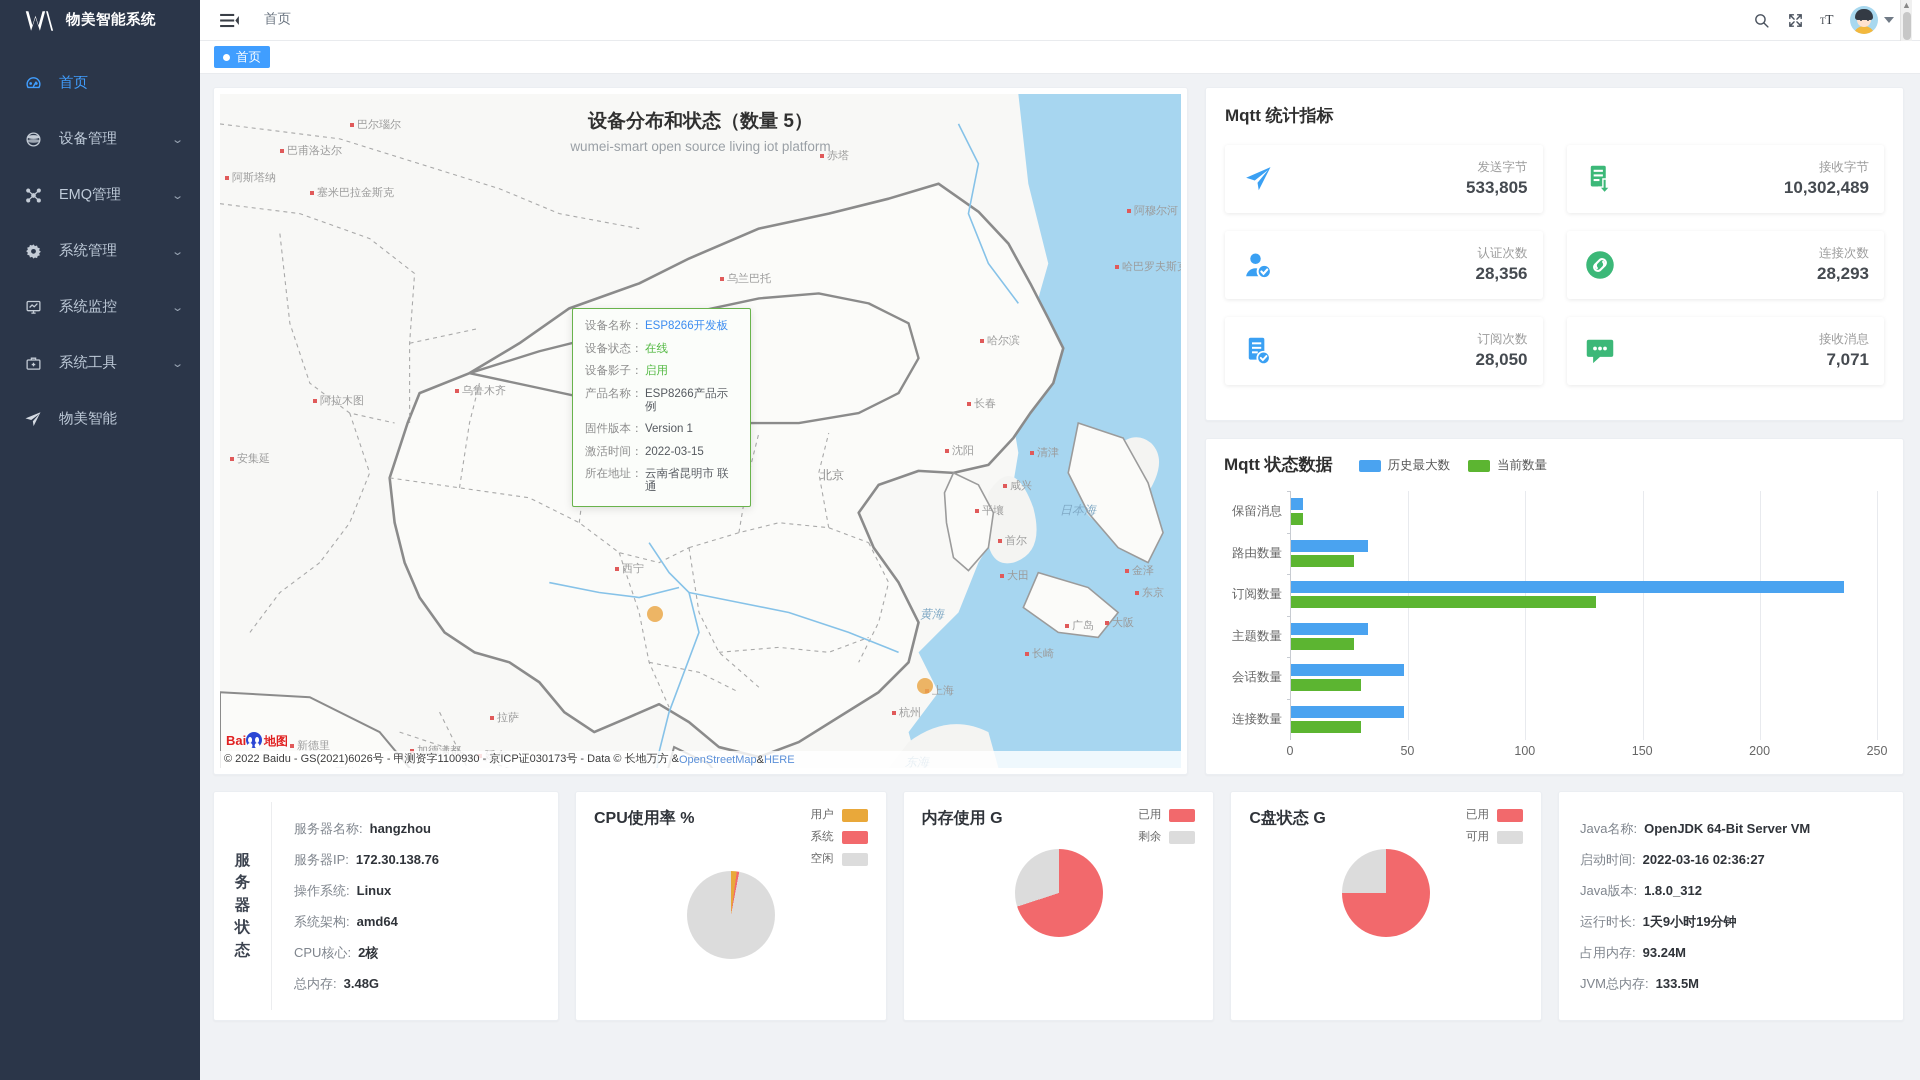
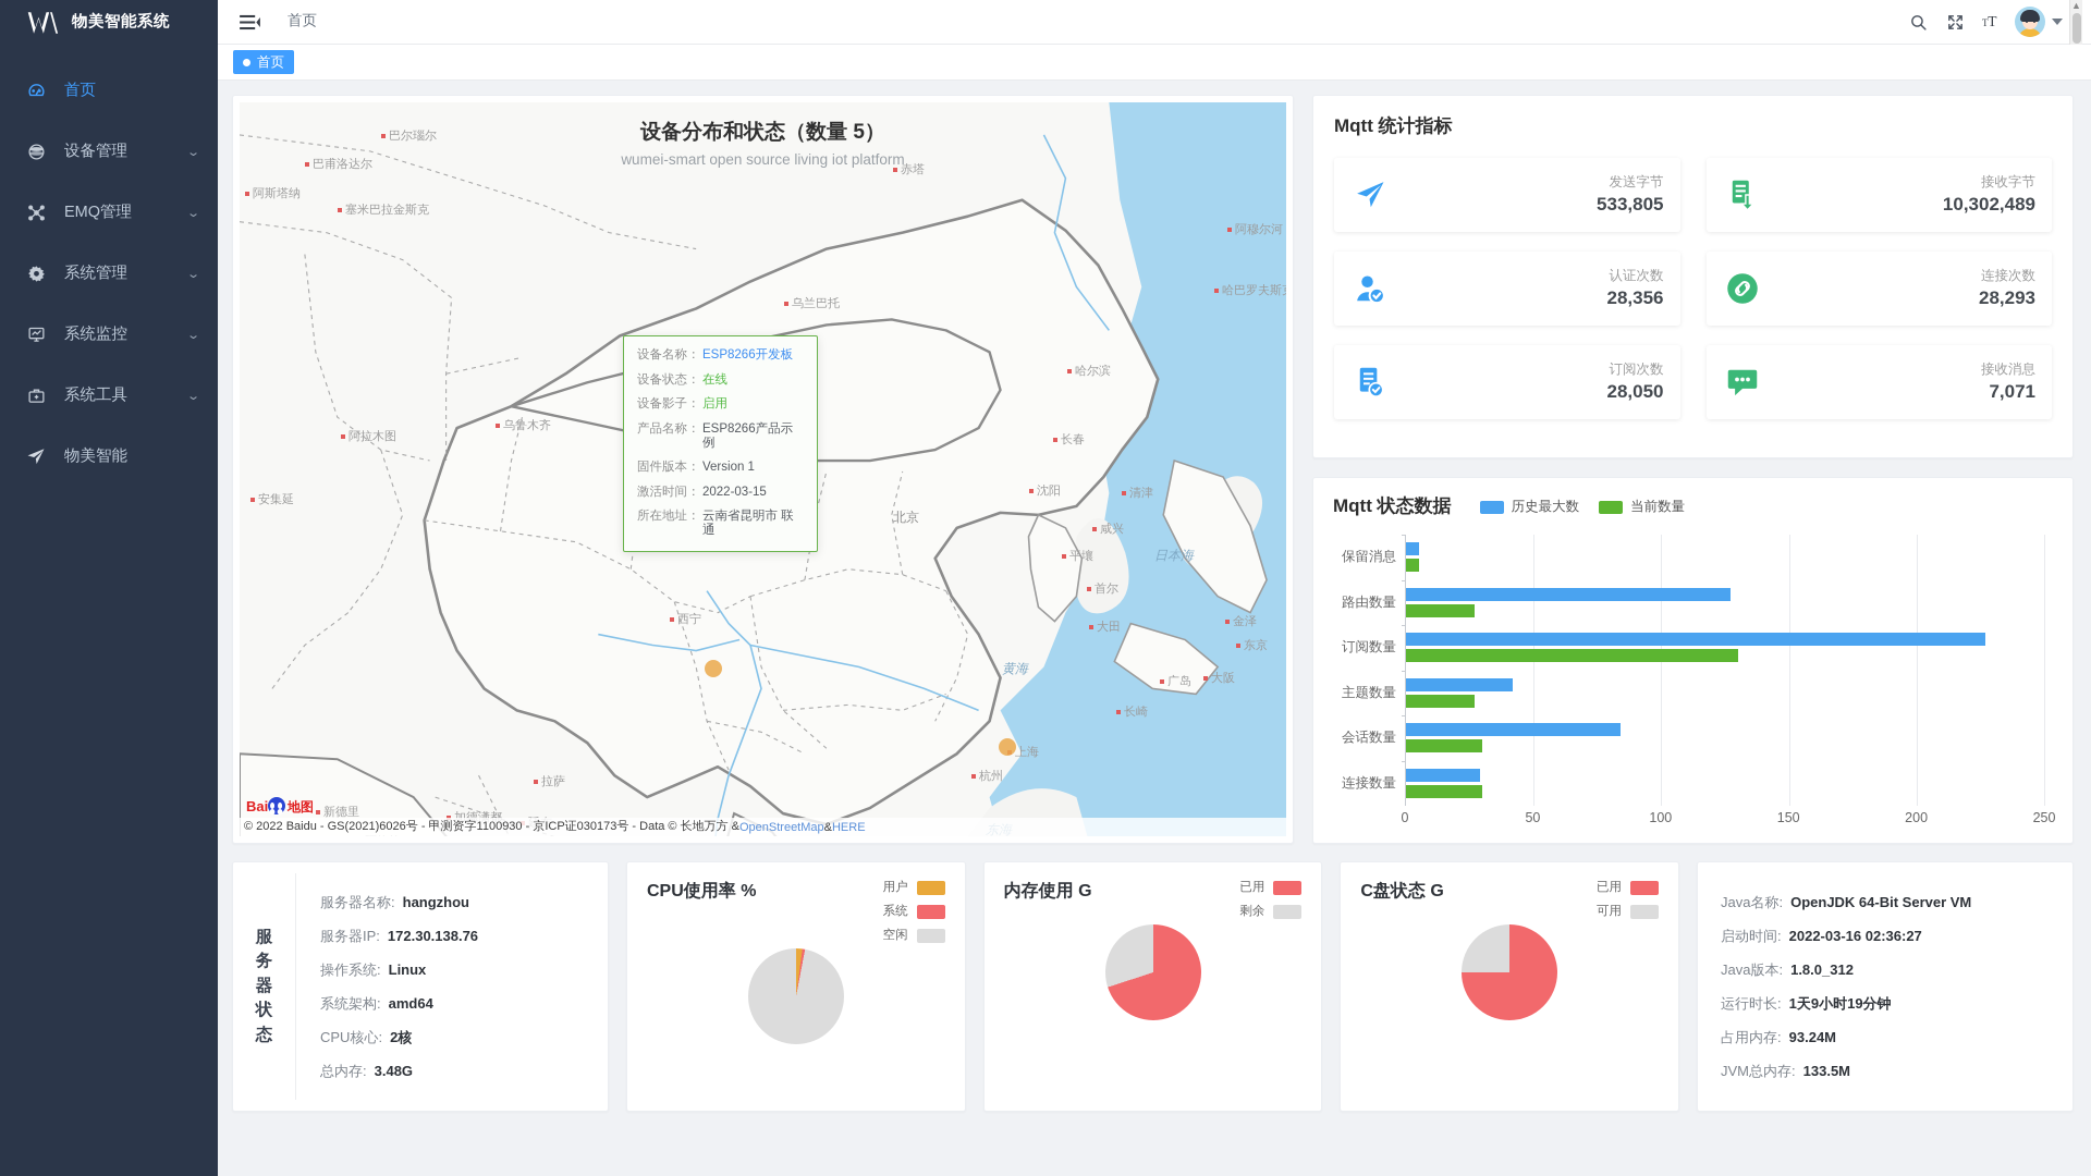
历史最大数/路由数量: 33 -> 127
历史最大数/订阅数量: 236 -> 227
历史最大数/主题数量: 33 -> 42
历史最大数/会话数量: 48 -> 84
历史最大数/连接数量: 48 -> 29
